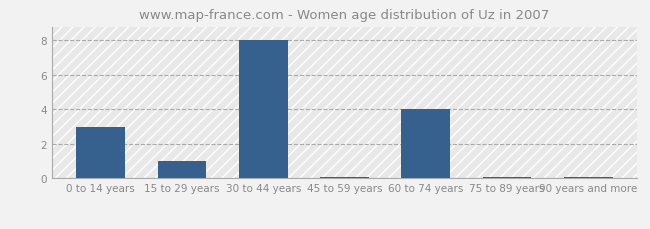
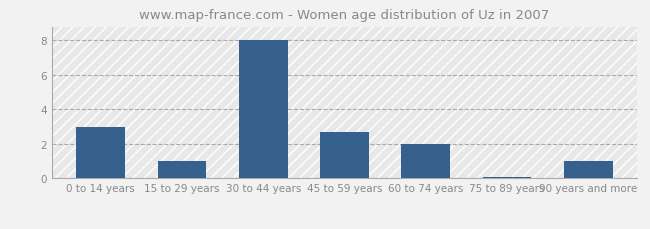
45 to 59 years: 0.1 -> 2.7
60 to 74 years: 4.0 -> 2.0
90 years and more: 0.1 -> 1.0
